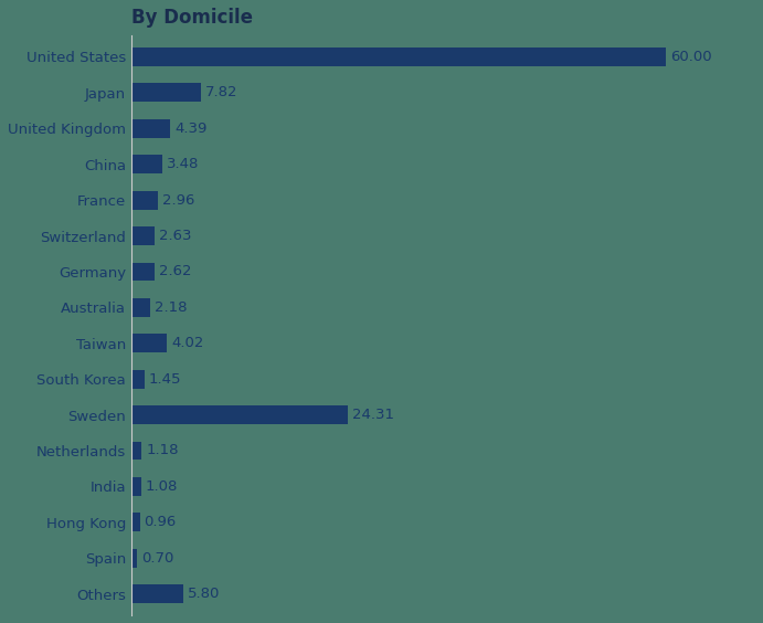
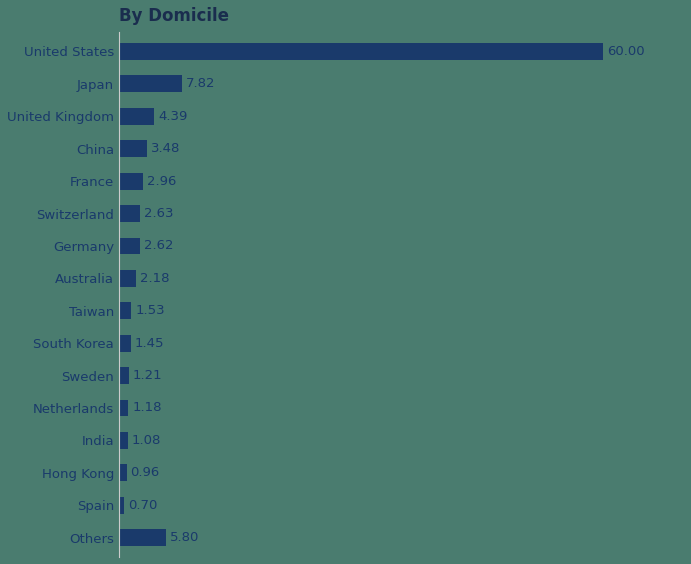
Taiwan: 4.02 -> 1.53
Sweden: 24.31 -> 1.21
